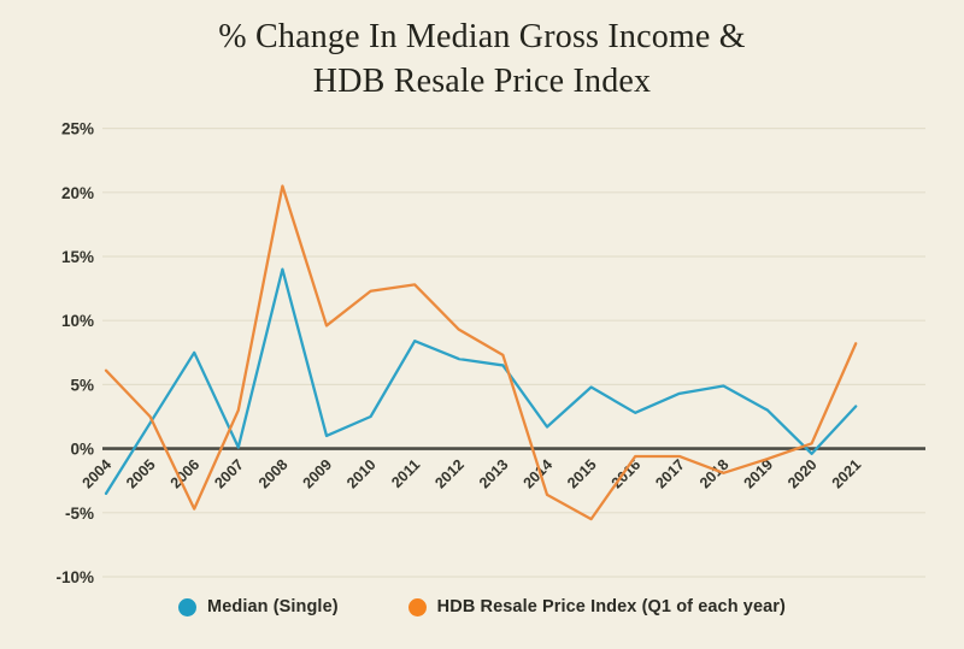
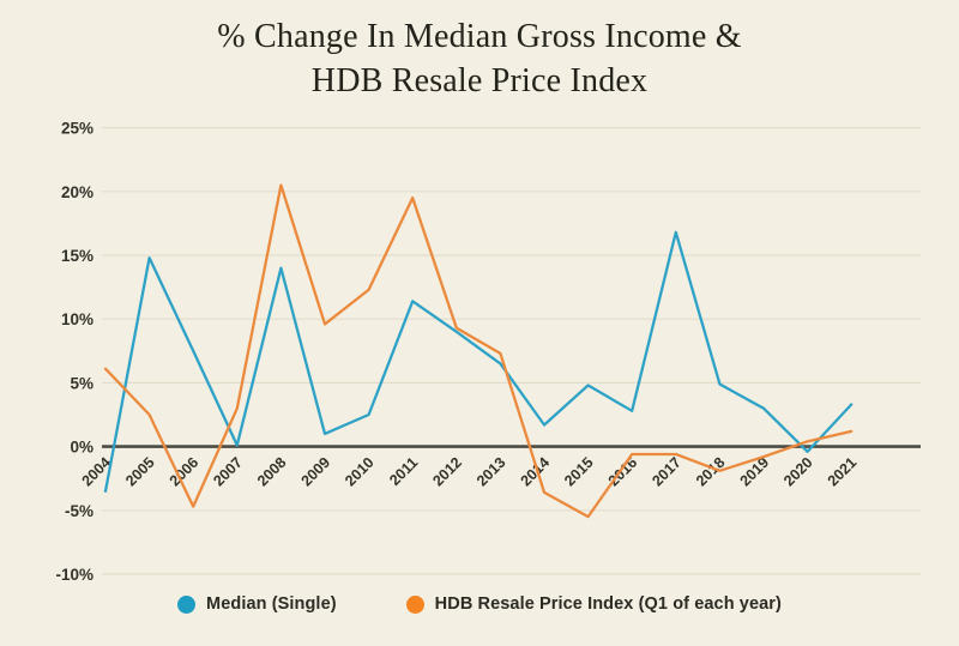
Median (Single)/2005: 2.0% -> 14.8%
Median (Single)/2011: 8.4% -> 11.4%
HDB Resale Price Index (Q1 of each year)/2011: 12.8% -> 19.5%
Median (Single)/2012: 7.0% -> 9.0%
Median (Single)/2017: 4.3% -> 16.8%
HDB Resale Price Index (Q1 of each year)/2021: 8.2% -> 1.2%
